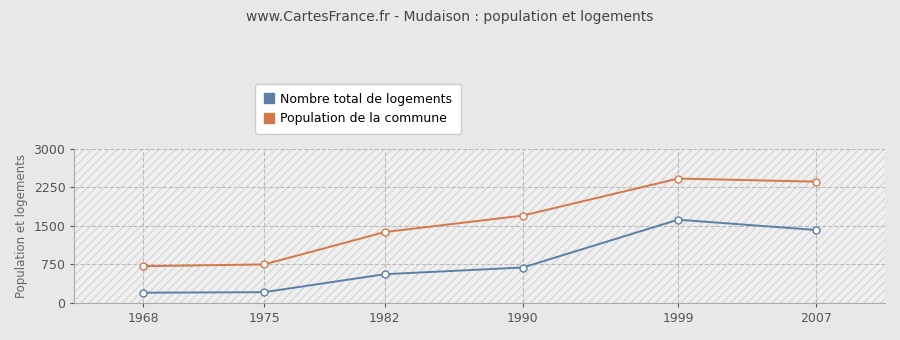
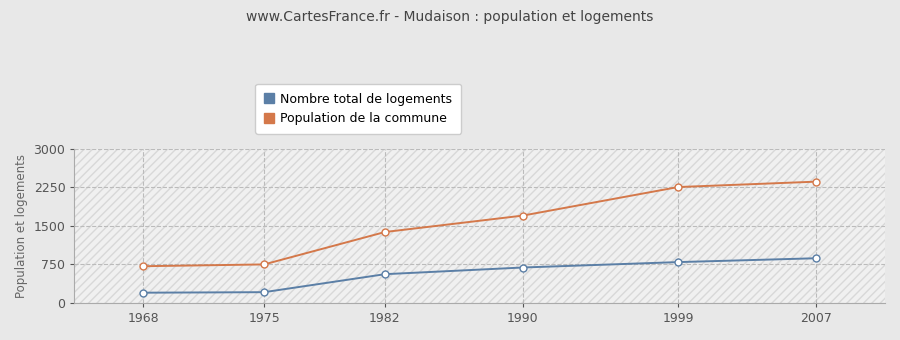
Nombre total de logements/1999: 1620 -> 800
Population de la commune/1999: 2420 -> 2260
Nombre total de logements/2007: 1420 -> 870
